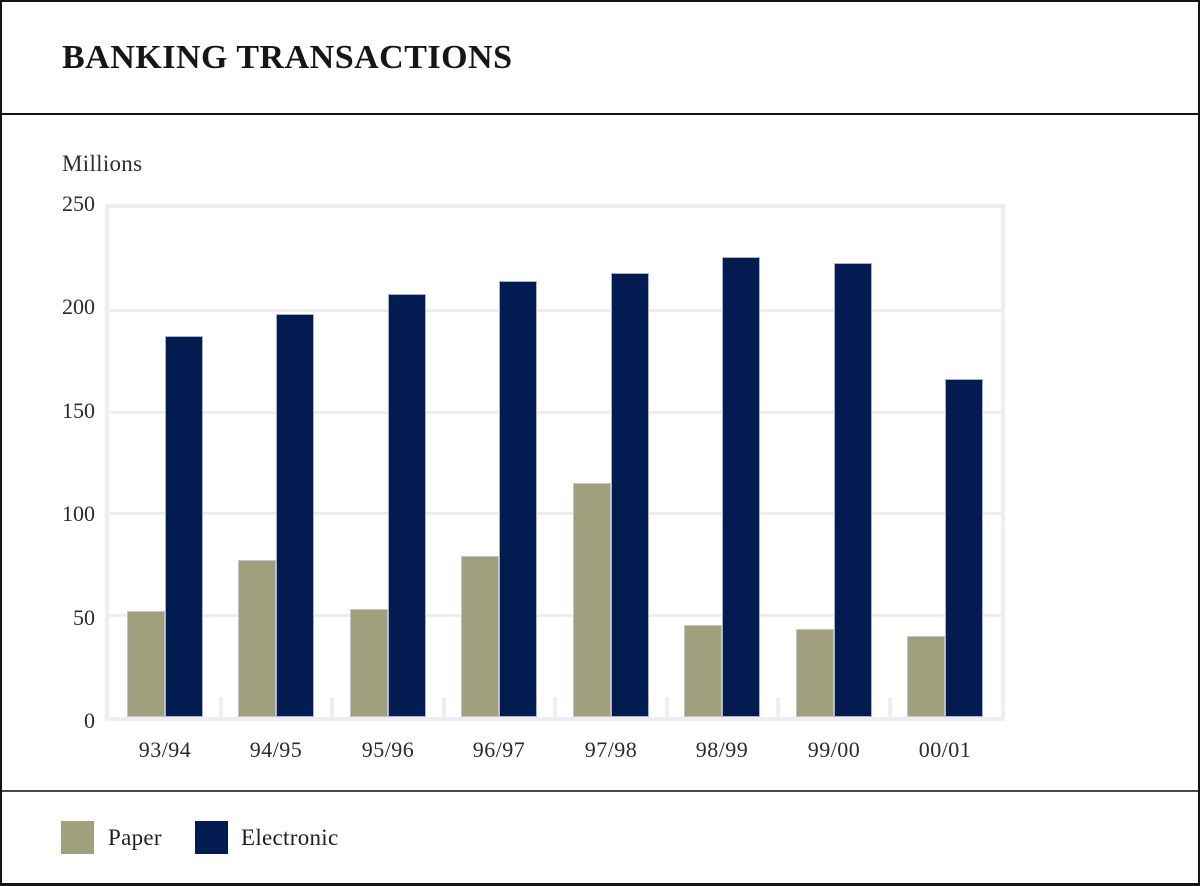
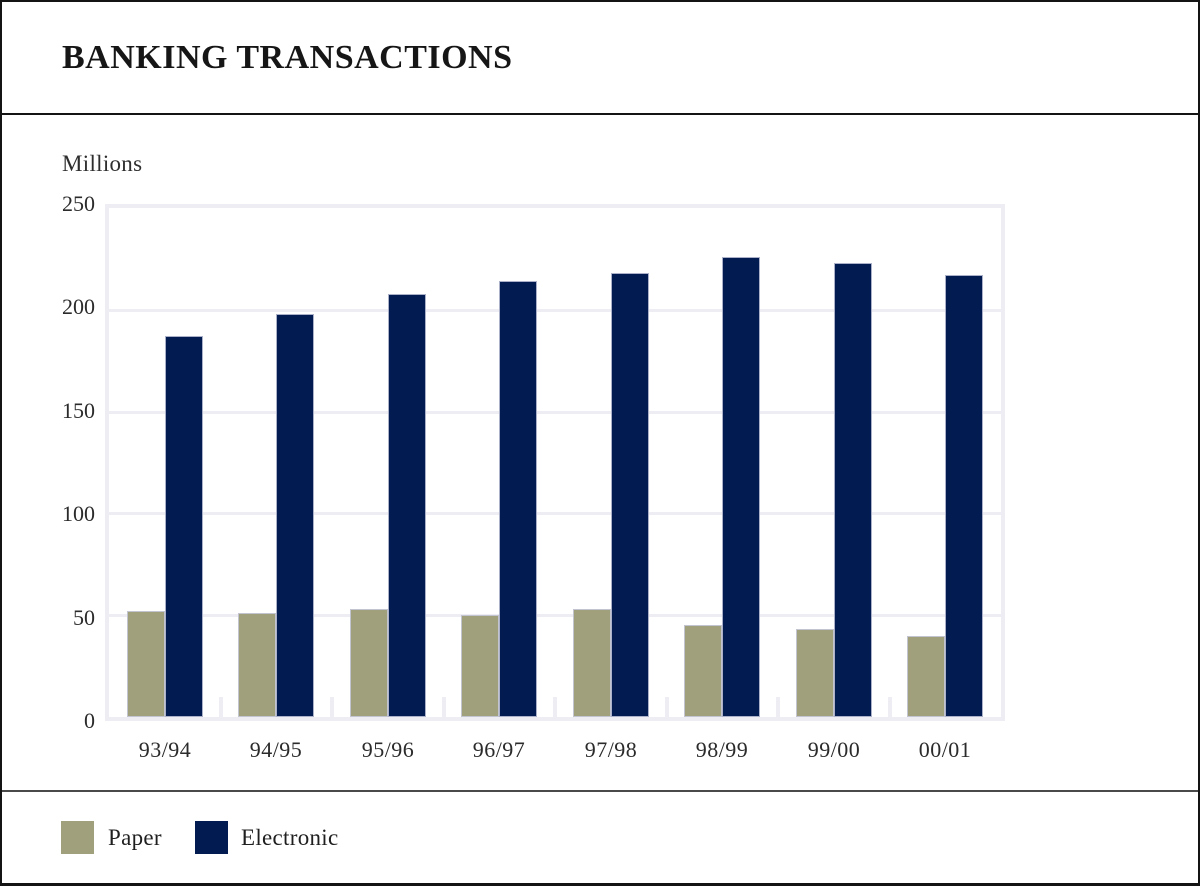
Paper/94/95: 77 -> 51
Paper/96/97: 79 -> 50
Paper/97/98: 115 -> 53
Electronic/00/01: 166 -> 217
